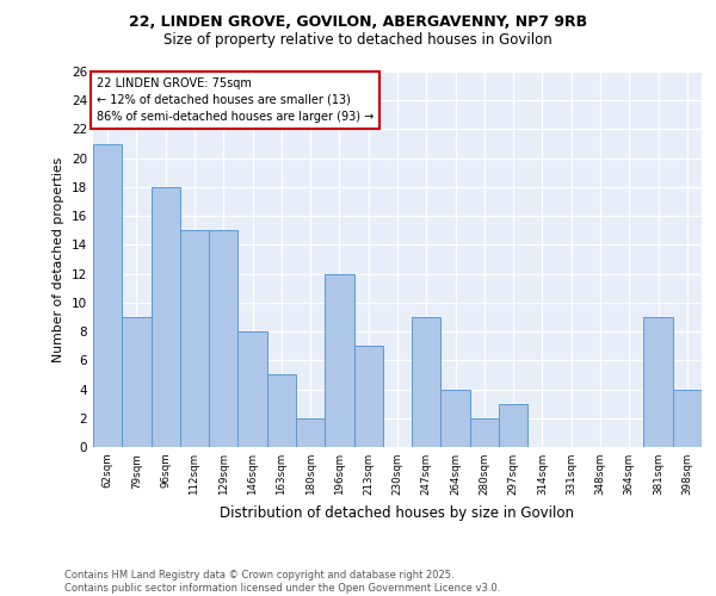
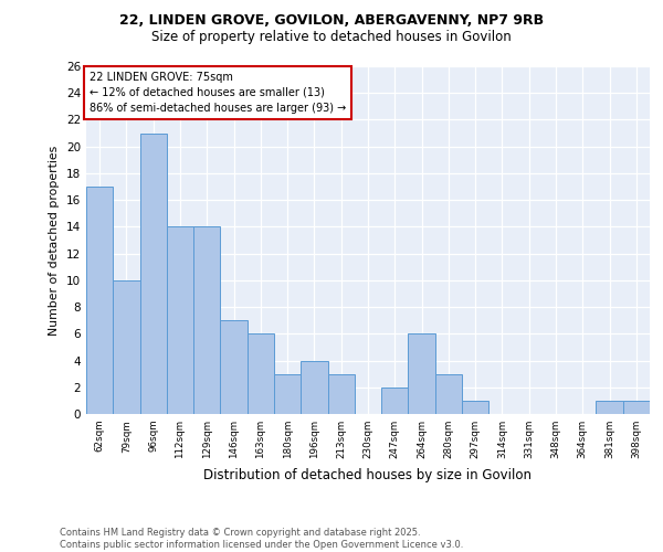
62sqm: 21 -> 17
79sqm: 9 -> 10
96sqm: 18 -> 21
112sqm: 15 -> 14
129sqm: 15 -> 14
146sqm: 8 -> 7
163sqm: 5 -> 6
180sqm: 2 -> 3
196sqm: 12 -> 4
213sqm: 7 -> 3
247sqm: 9 -> 2
264sqm: 4 -> 6
280sqm: 2 -> 3
297sqm: 3 -> 1
381sqm: 9 -> 1
398sqm: 4 -> 1
